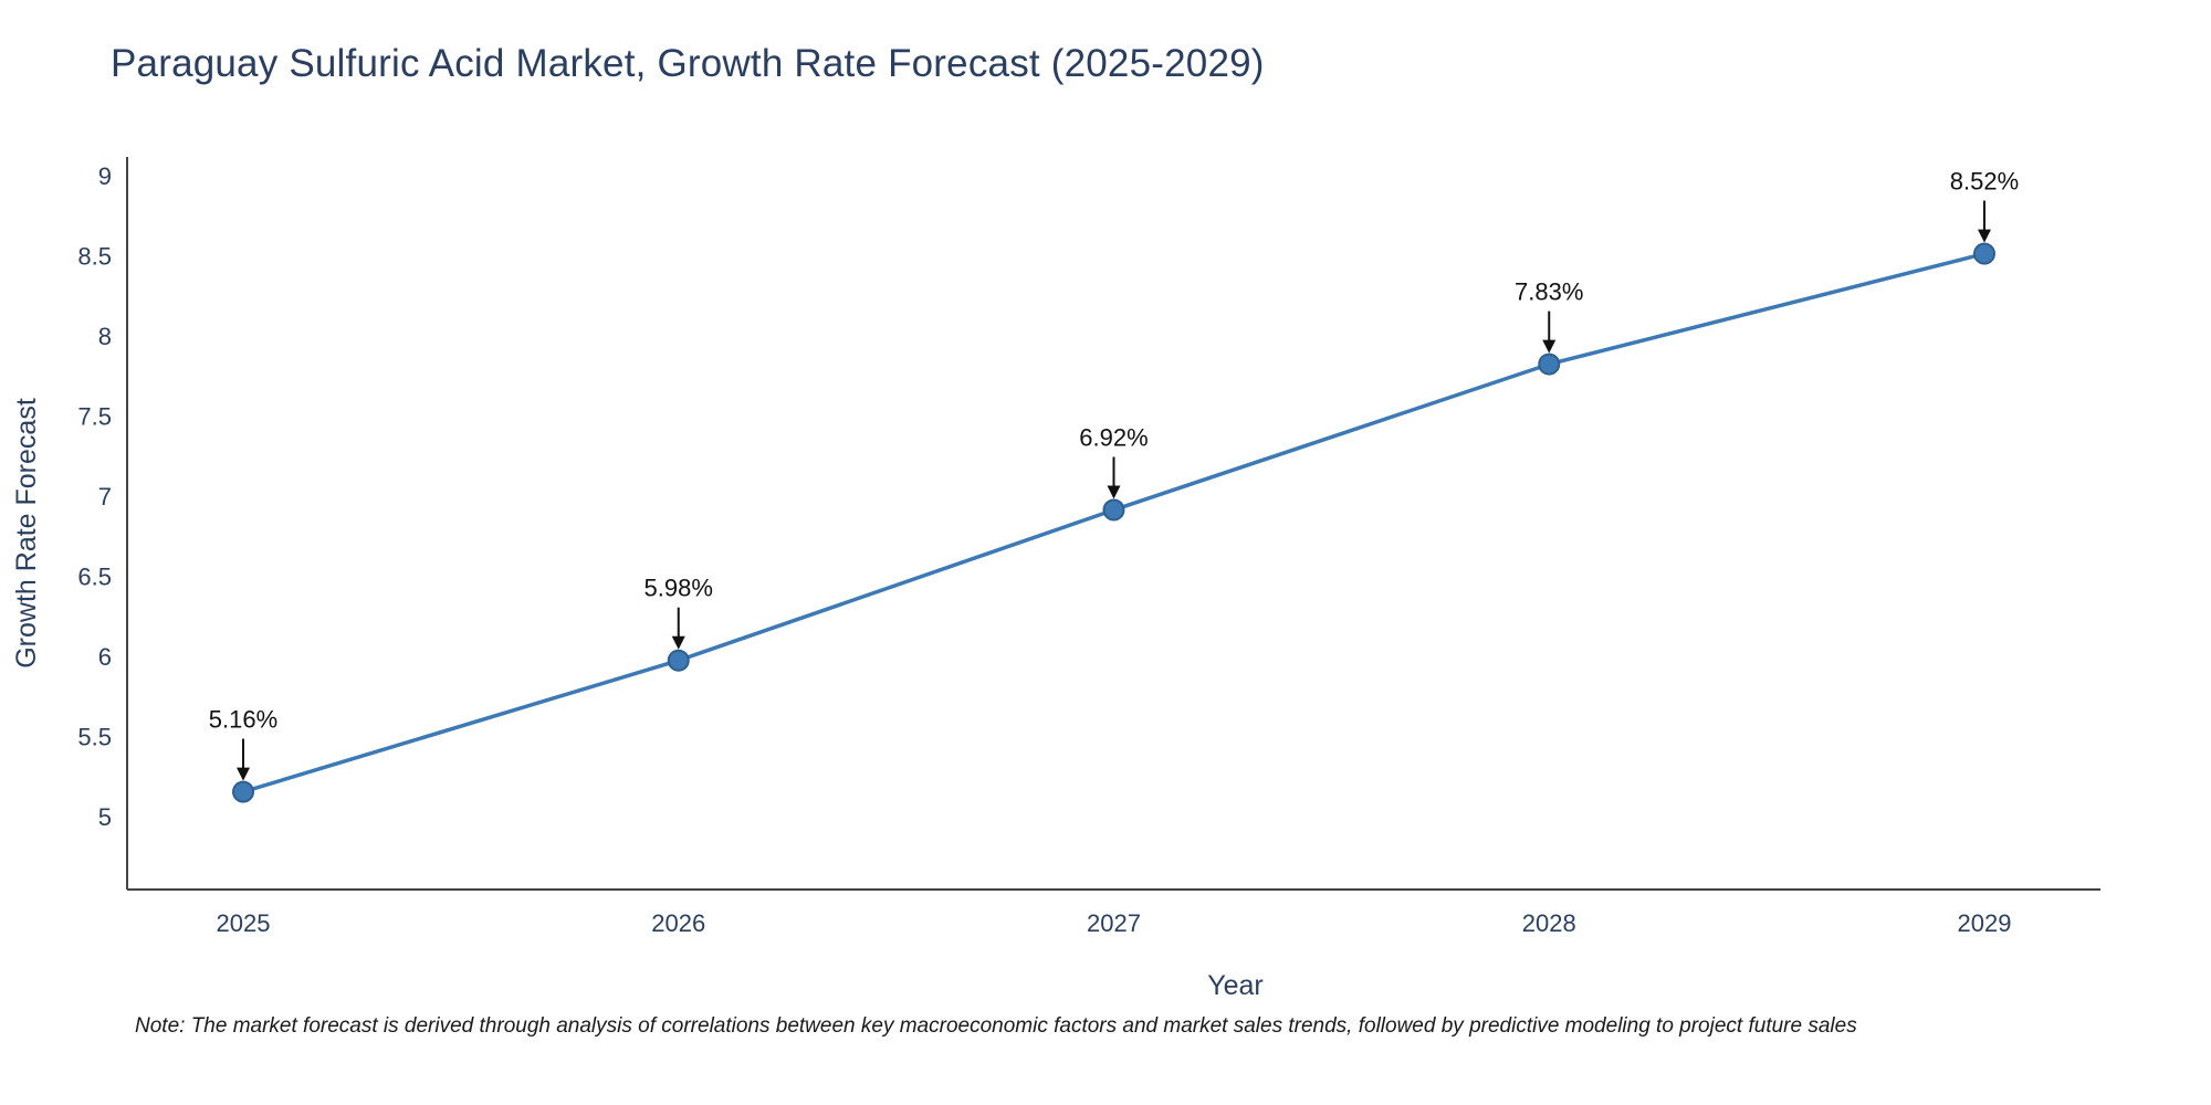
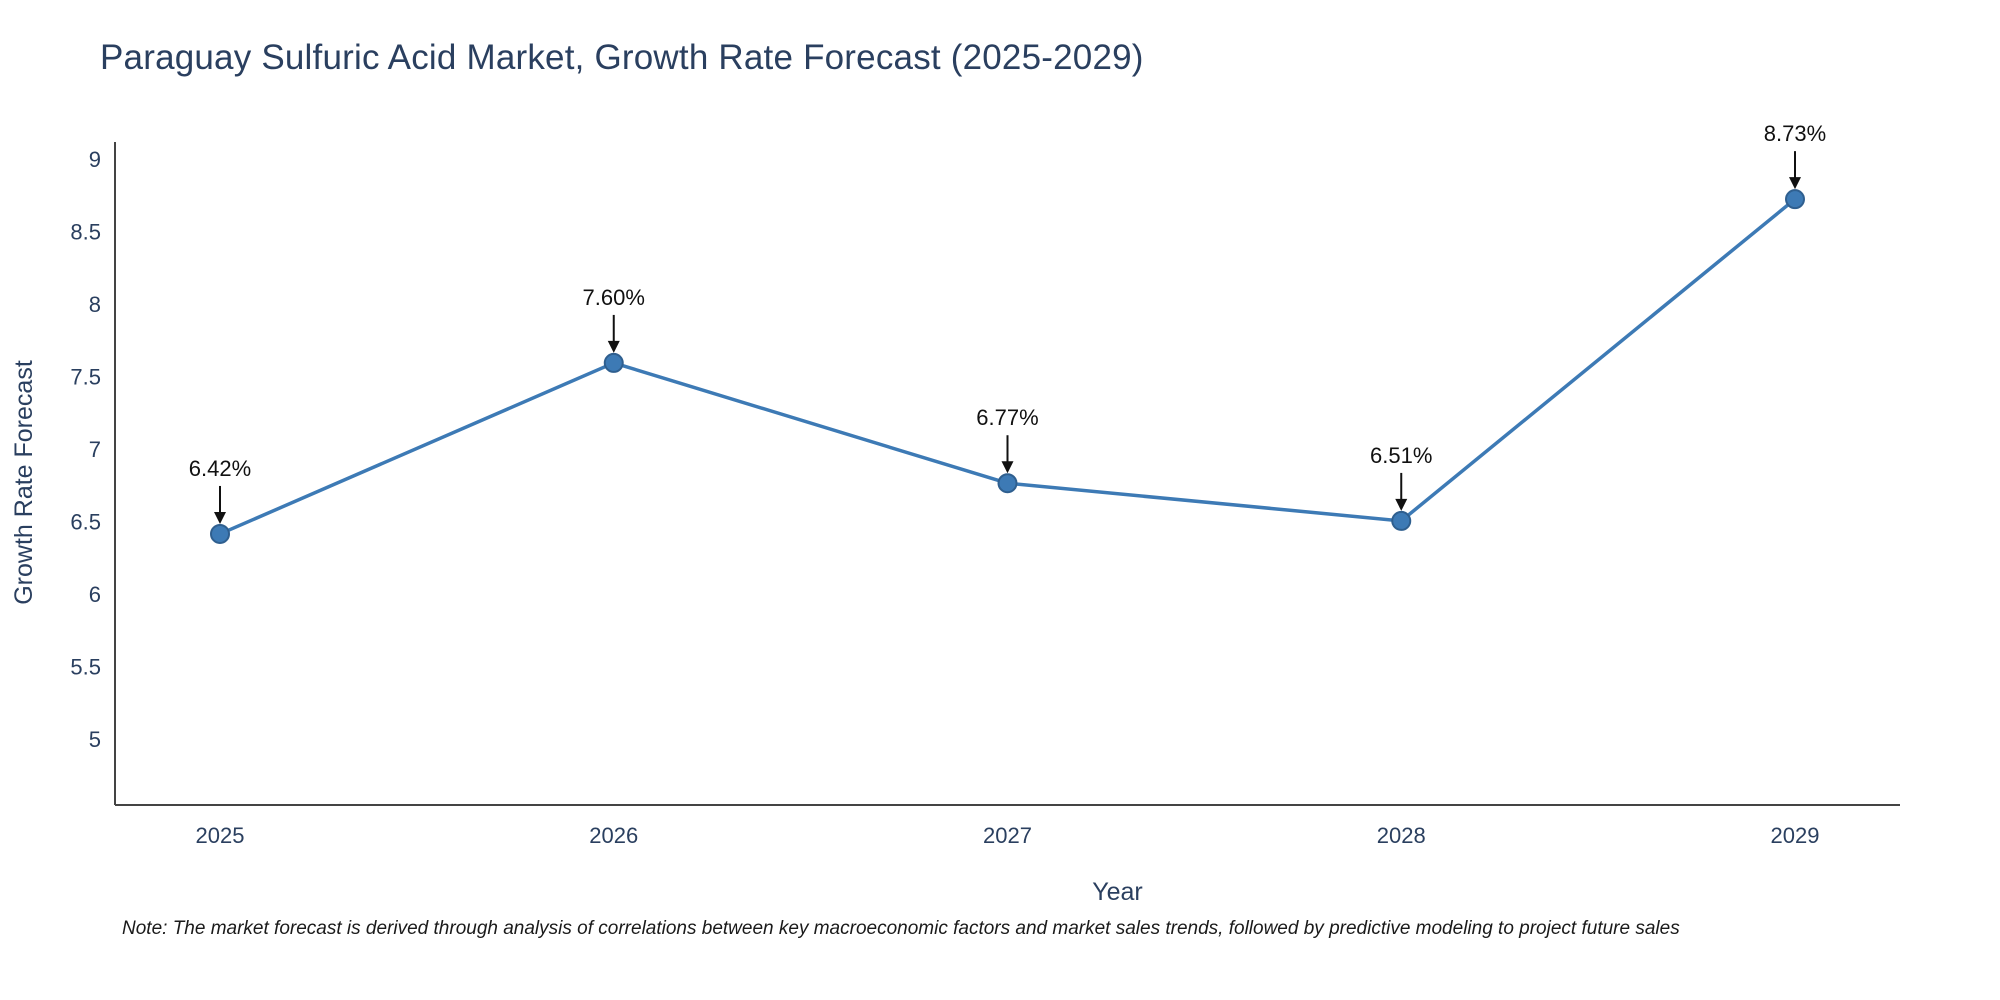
2025: 5.16% -> 6.42%
2026: 5.98% -> 7.60%
2027: 6.92% -> 6.77%
2028: 7.83% -> 6.51%
2029: 8.52% -> 8.73%
